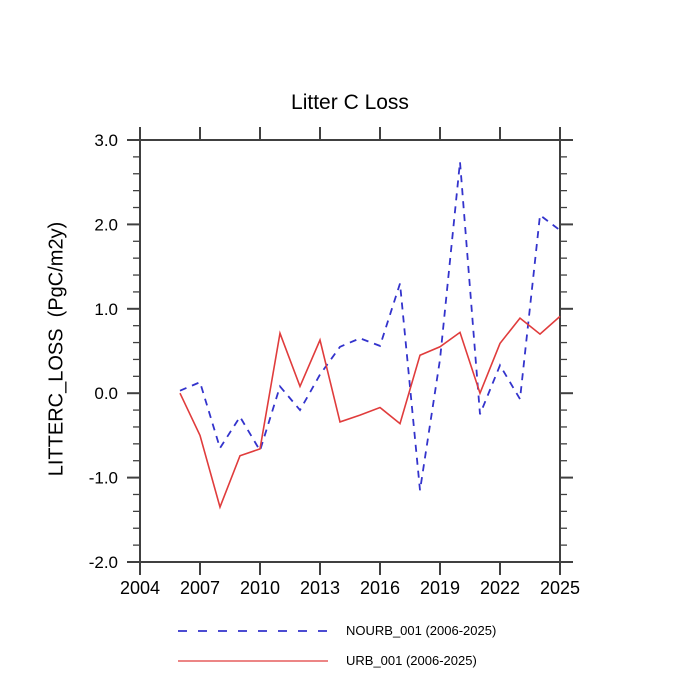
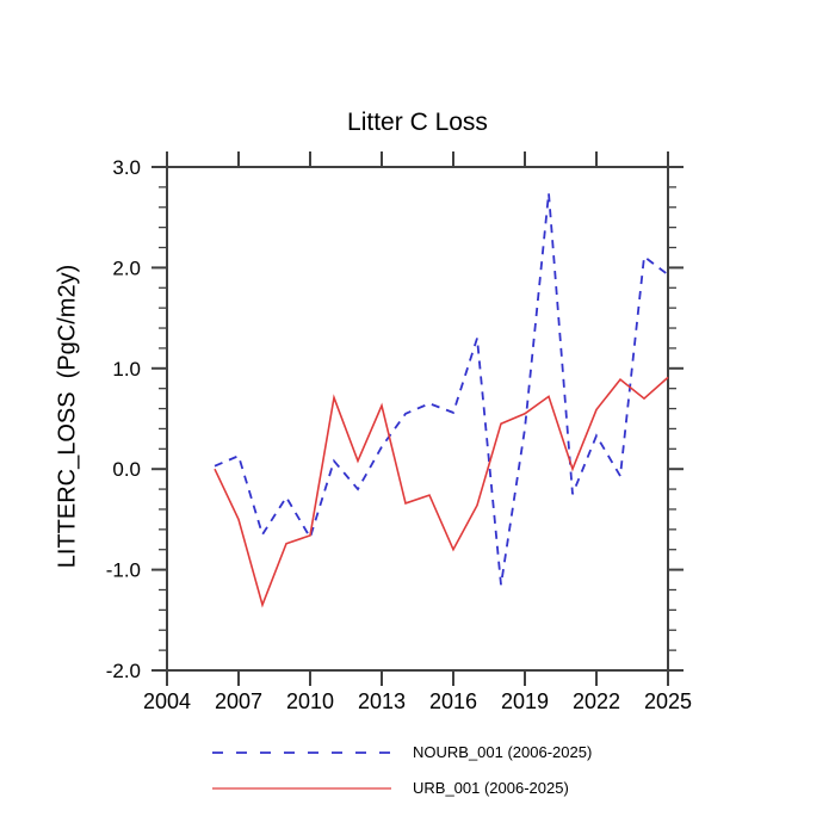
URB_001 (2006-2025)/2016: -0.2 -> -0.8
